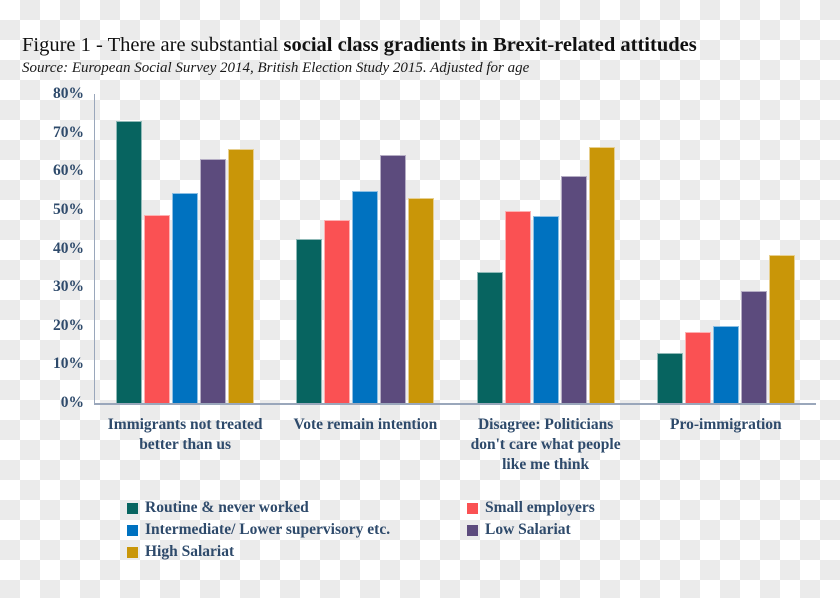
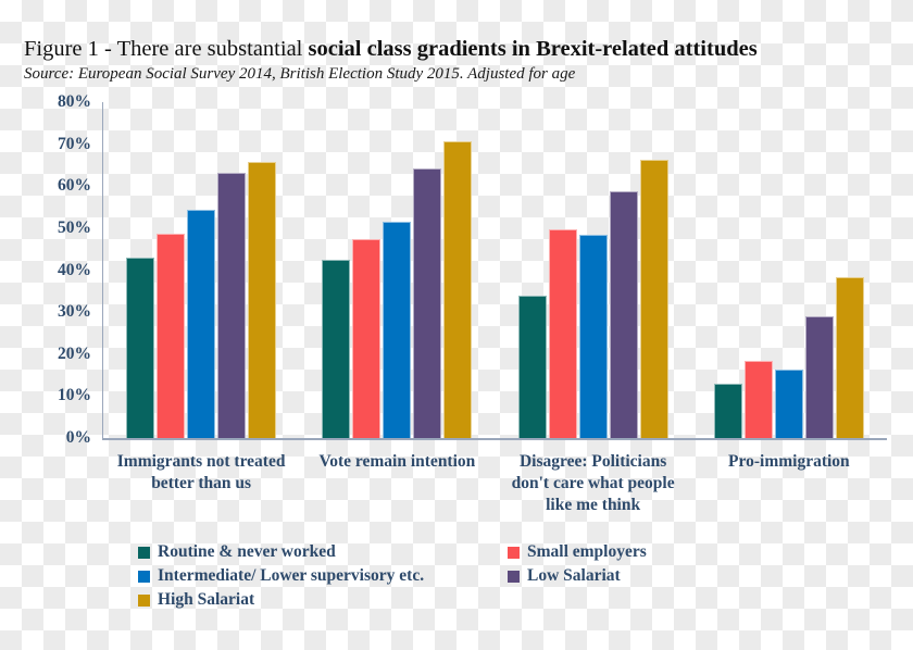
Routine & never worked/Immigrants not treated better than us: 73% -> 43%
Intermediate/ Lower supervisory etc./Vote remain intention: 55% -> 52%
High Salariat/Vote remain intention: 53% -> 71%
Intermediate/ Lower supervisory etc./Pro-immigration: 20% -> 16%
